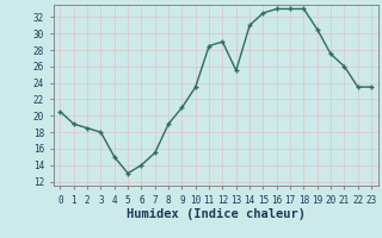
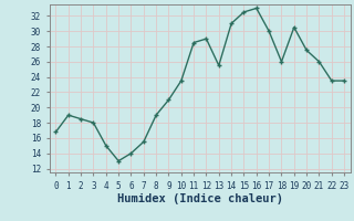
0: 20.5 -> 16.8
17: 33.0 -> 30.0
18: 33.0 -> 26.0
